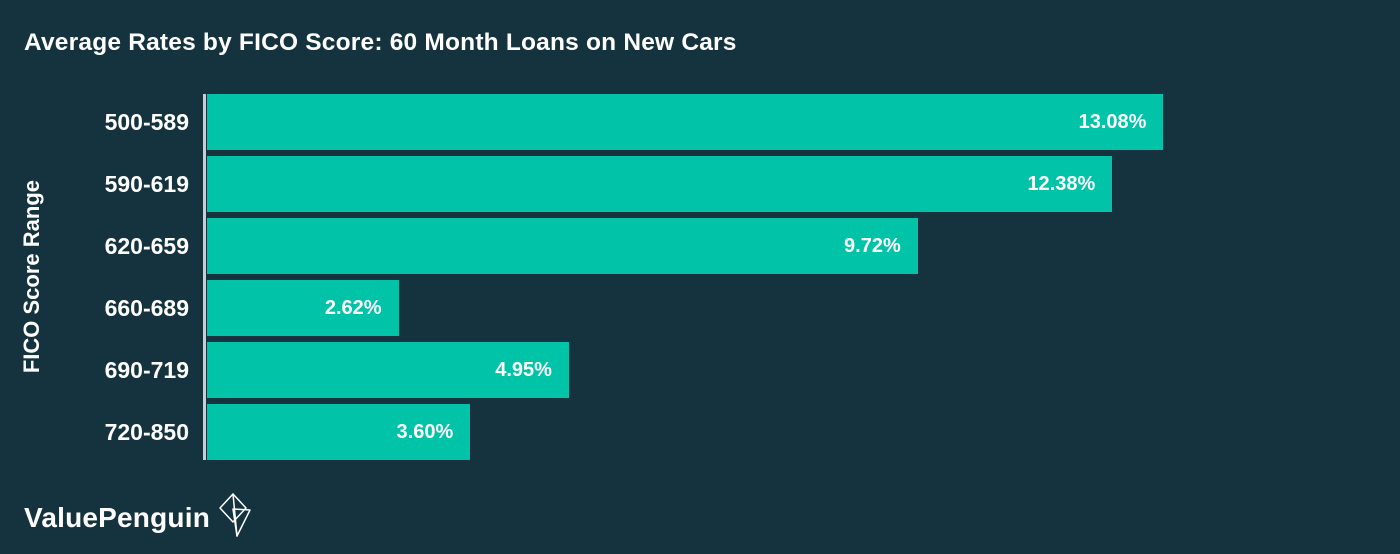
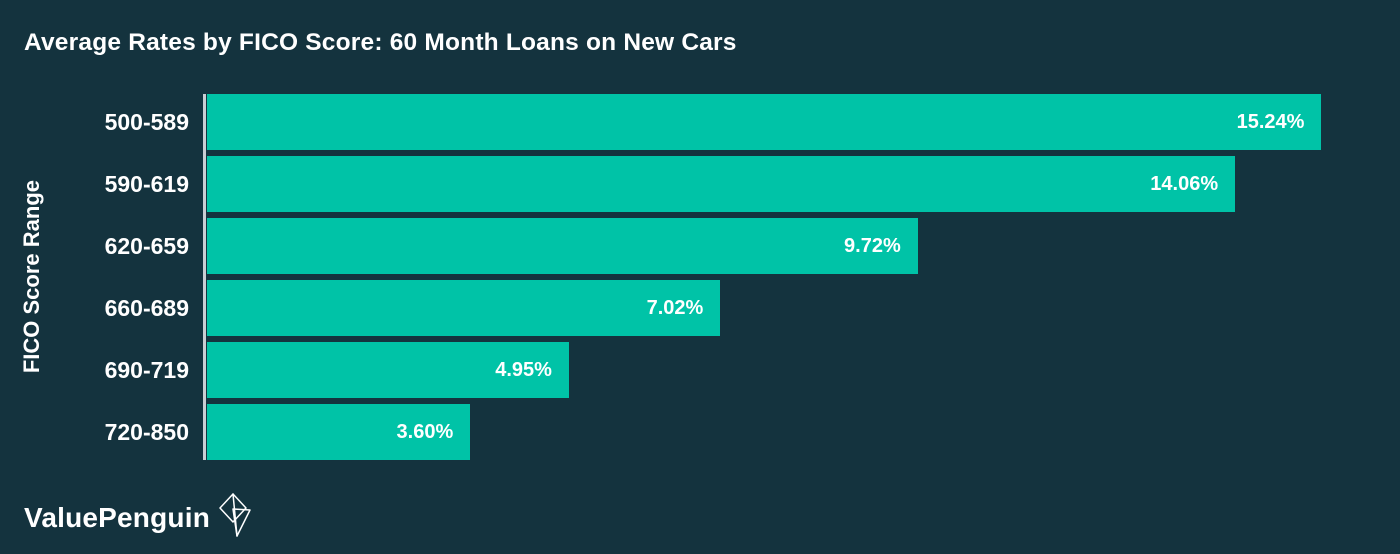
500-589: 13.08% -> 15.24%
590-619: 12.38% -> 14.06%
660-689: 2.62% -> 7.02%
